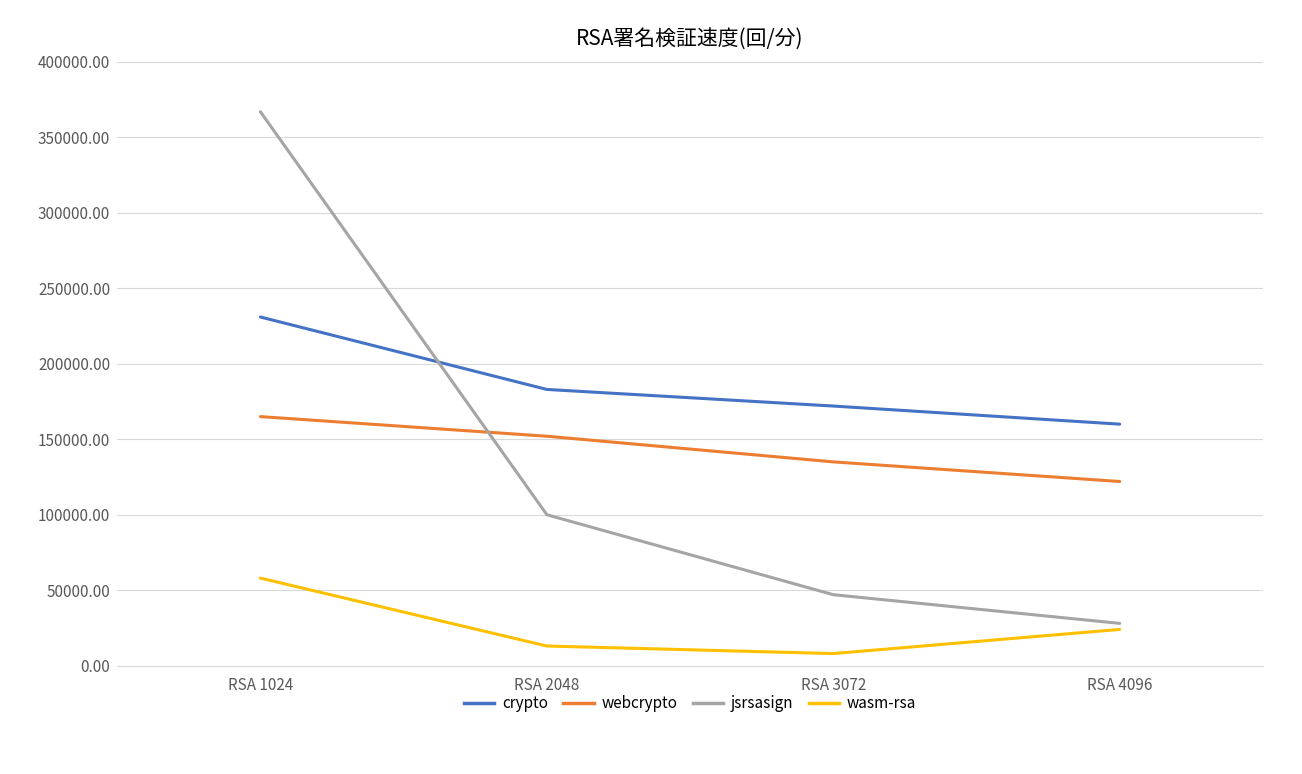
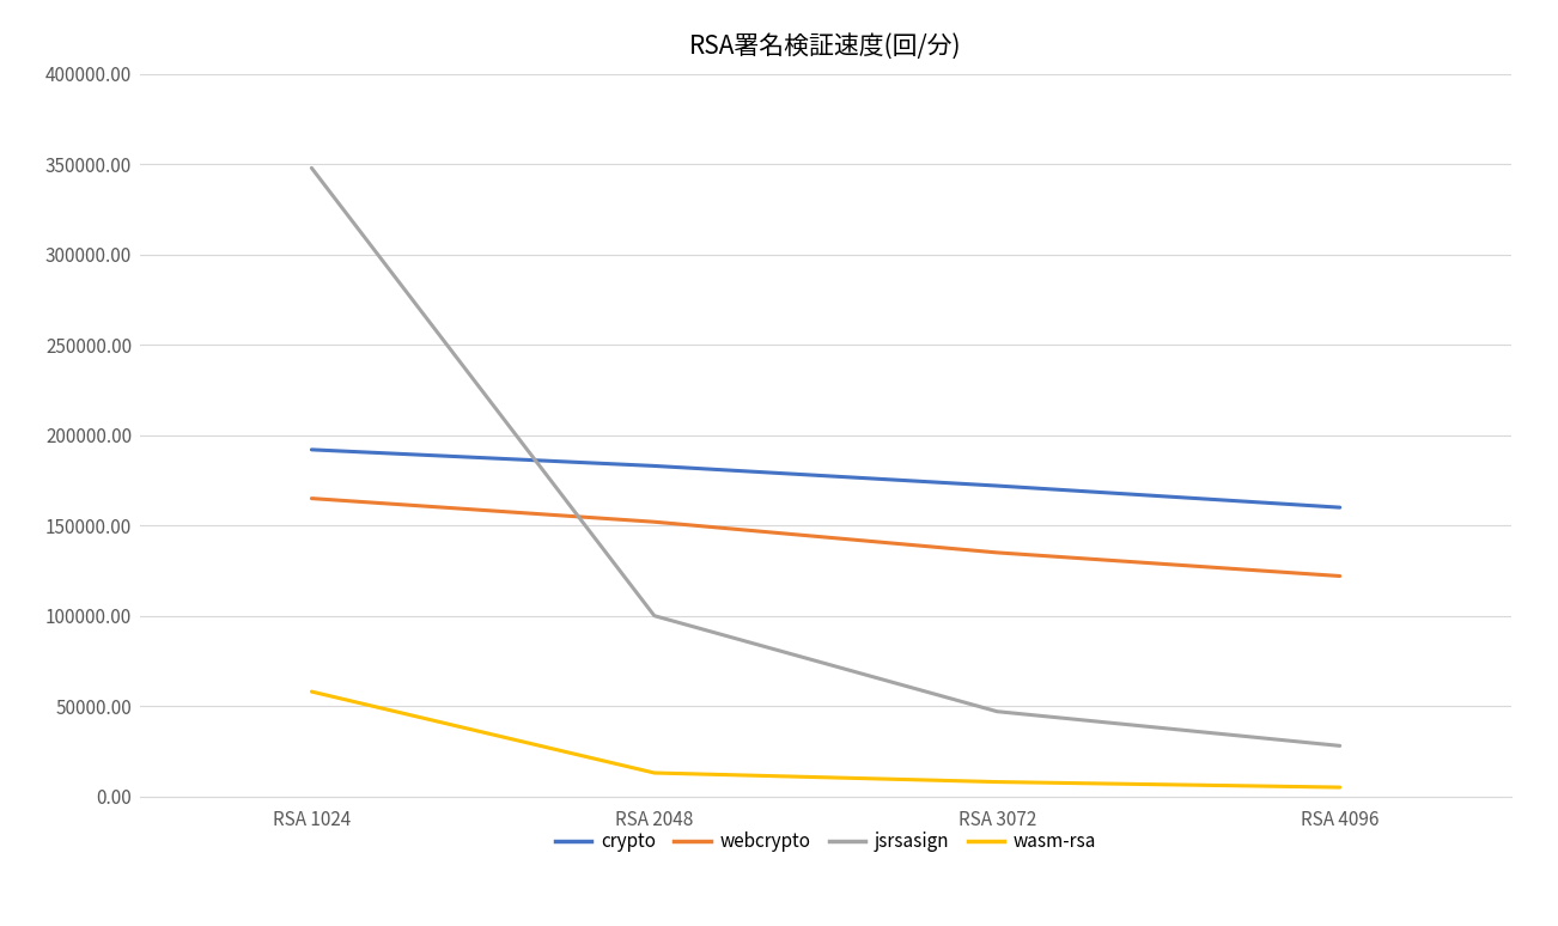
crypto/RSA 1024: 231000 -> 192000
jsrsasign/RSA 1024: 367000 -> 348000
wasm-rsa/RSA 4096: 24000 -> 5000
